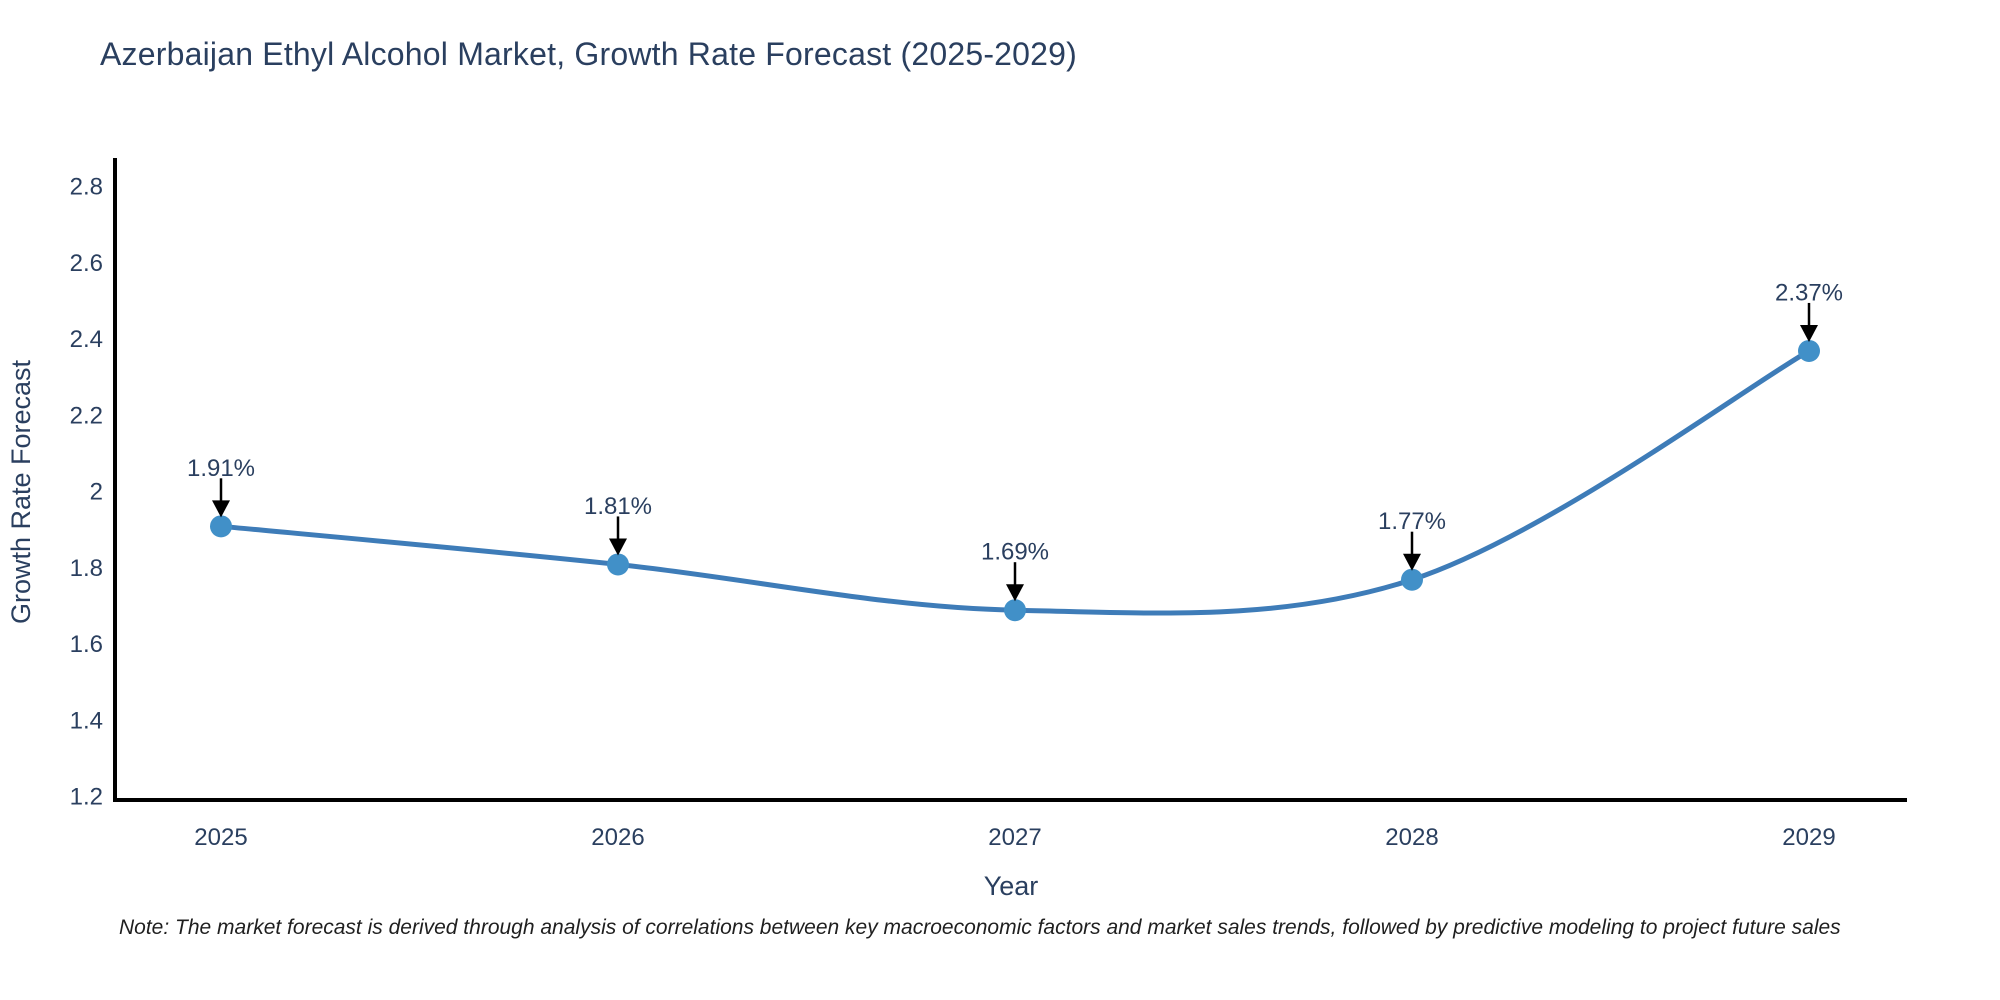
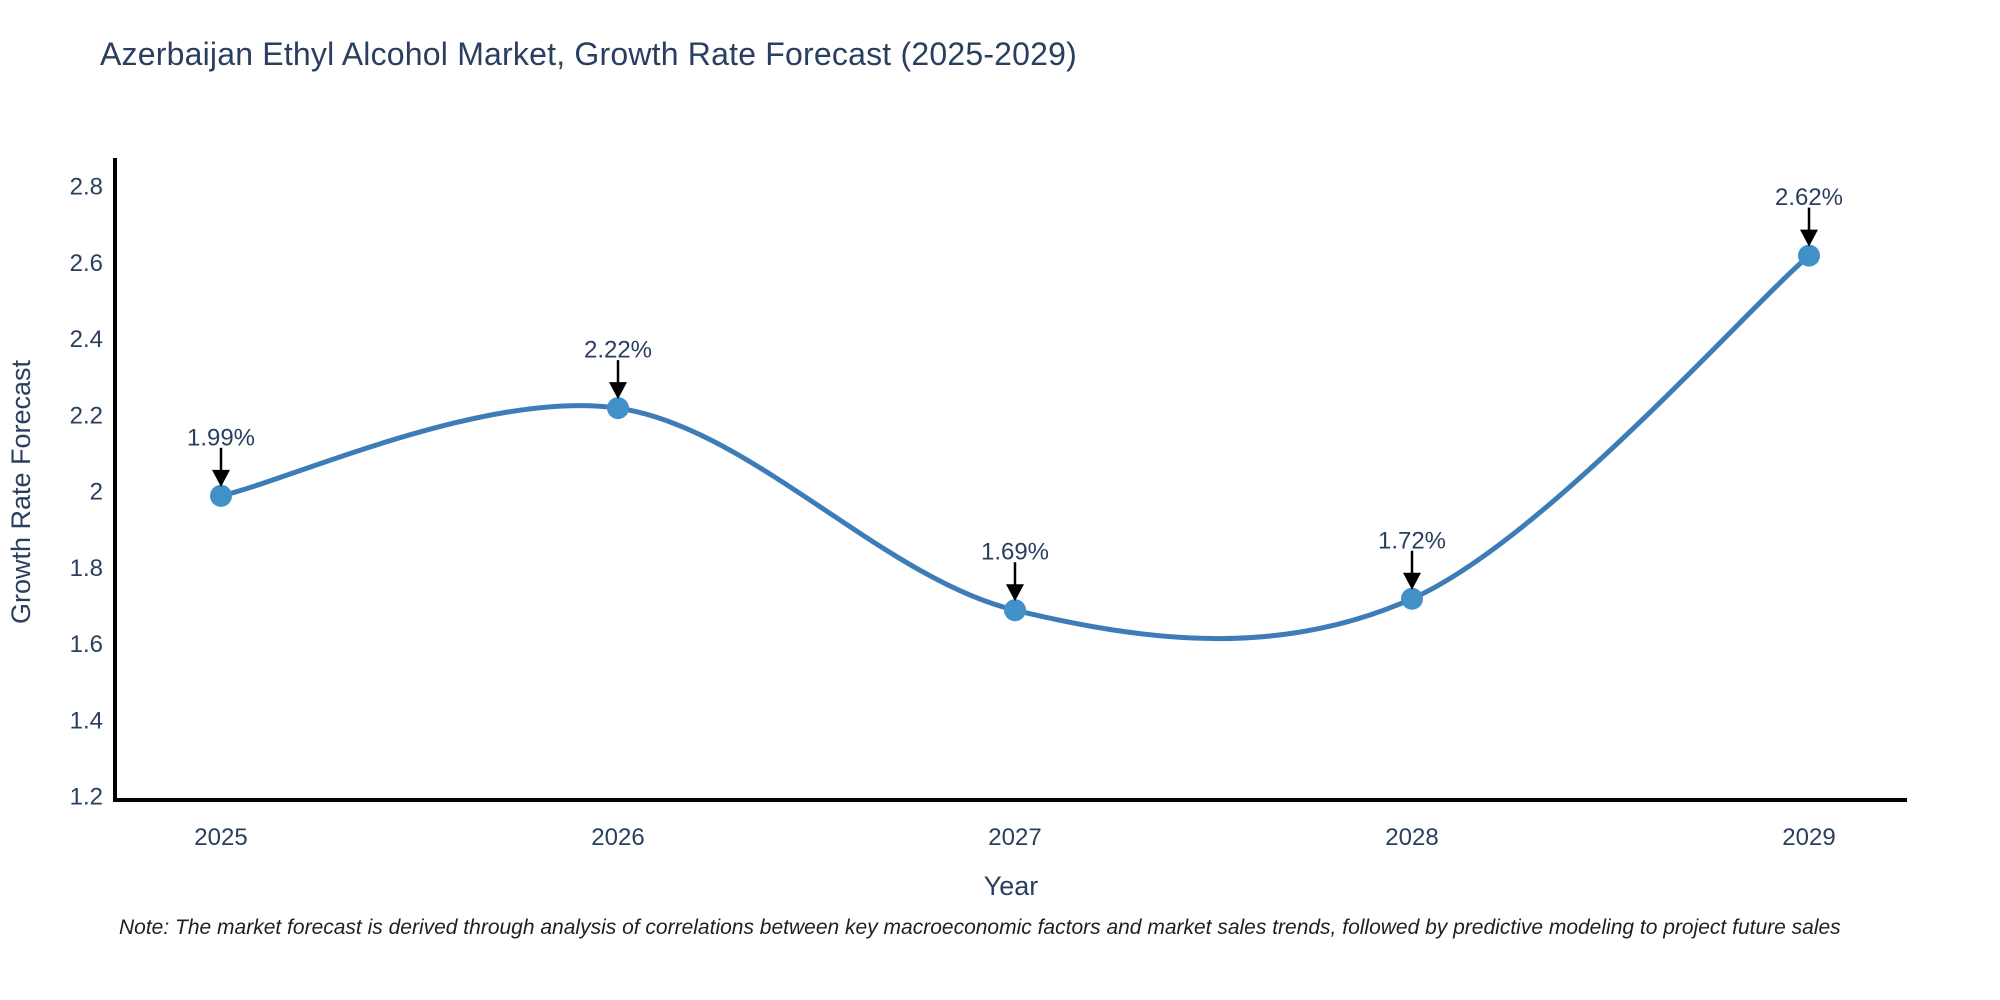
2025: 1.91% -> 1.99%
2026: 1.81% -> 2.22%
2028: 1.77% -> 1.72%
2029: 2.37% -> 2.62%
